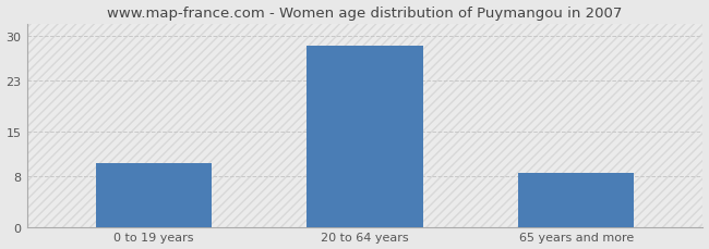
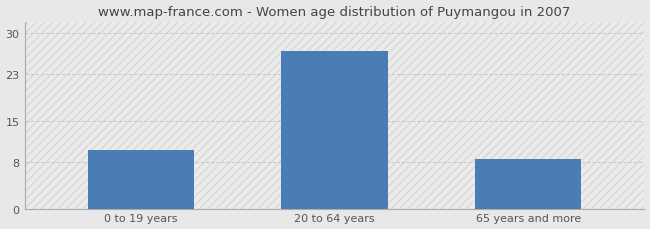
20 to 64 years: 28.5 -> 27.0
